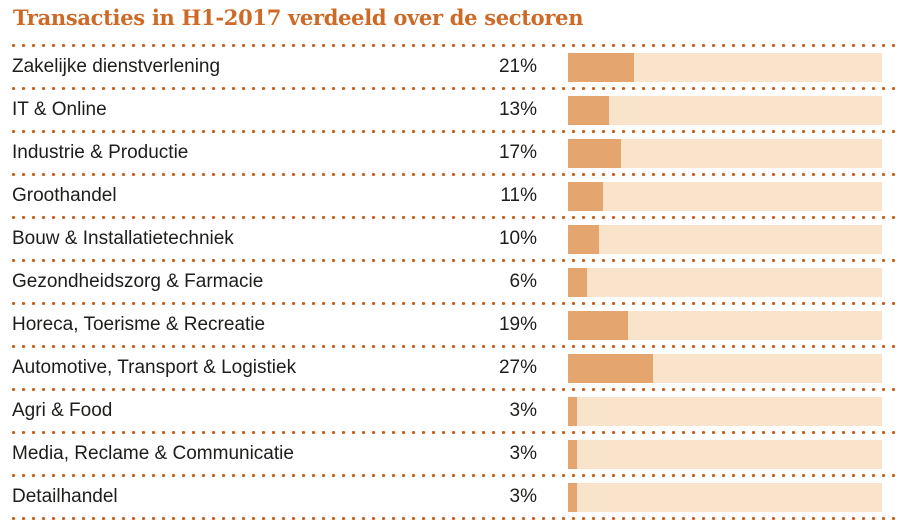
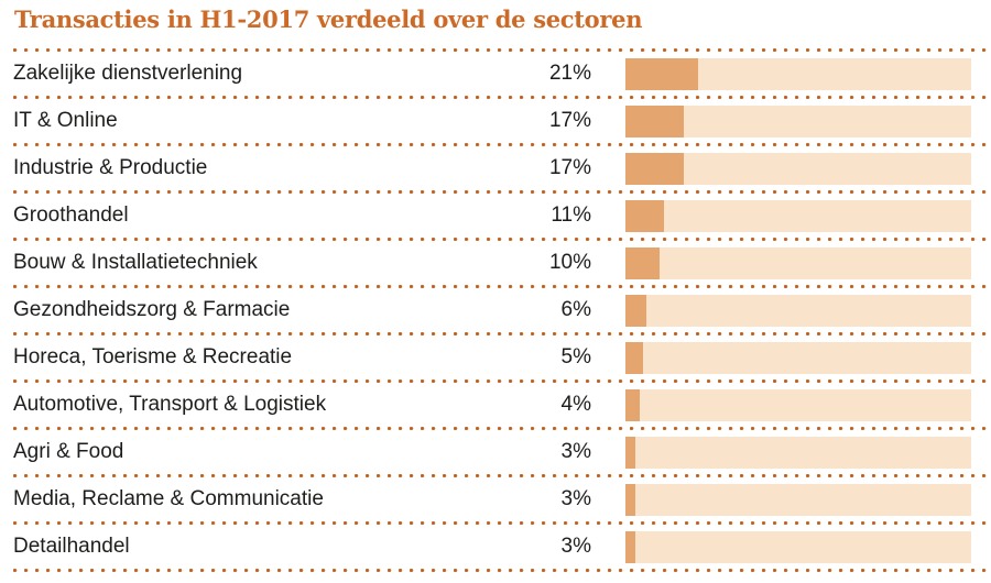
IT & Online: 13% -> 17%
Horeca, Toerisme & Recreatie: 19% -> 5%
Automotive, Transport & Logistiek: 27% -> 4%
